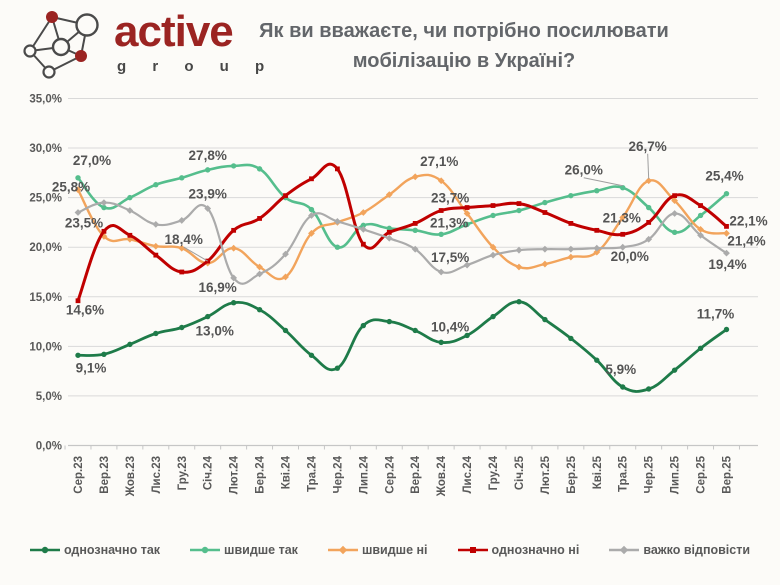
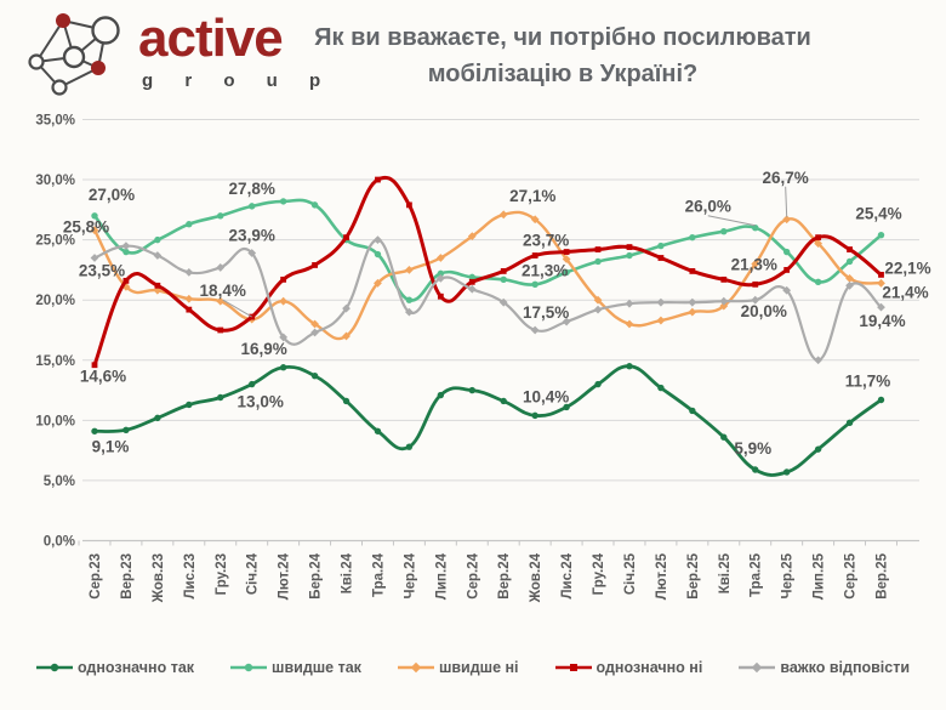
однозначно ні/Тра.24: 27% -> 30%
важко відповісти/Тра.24: 23% -> 25%
важко відповісти/Чер.24: 23% -> 19%
важко відповісти/Лип.25: 23% -> 15%
